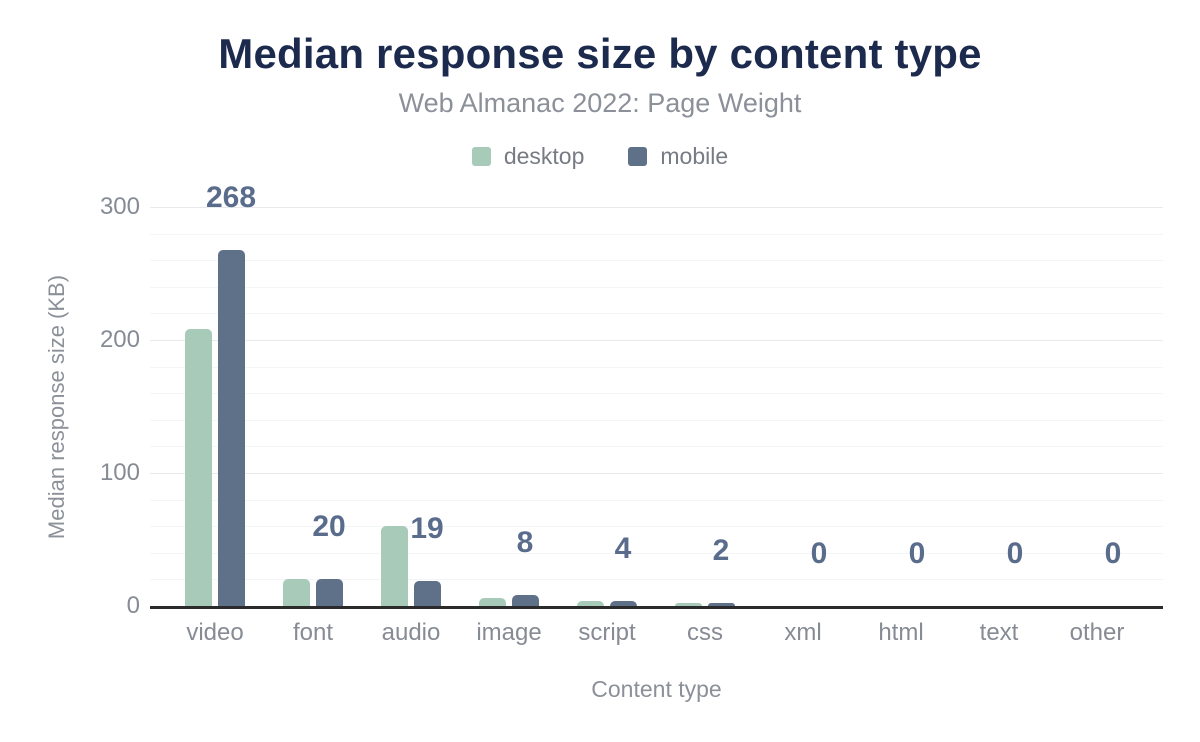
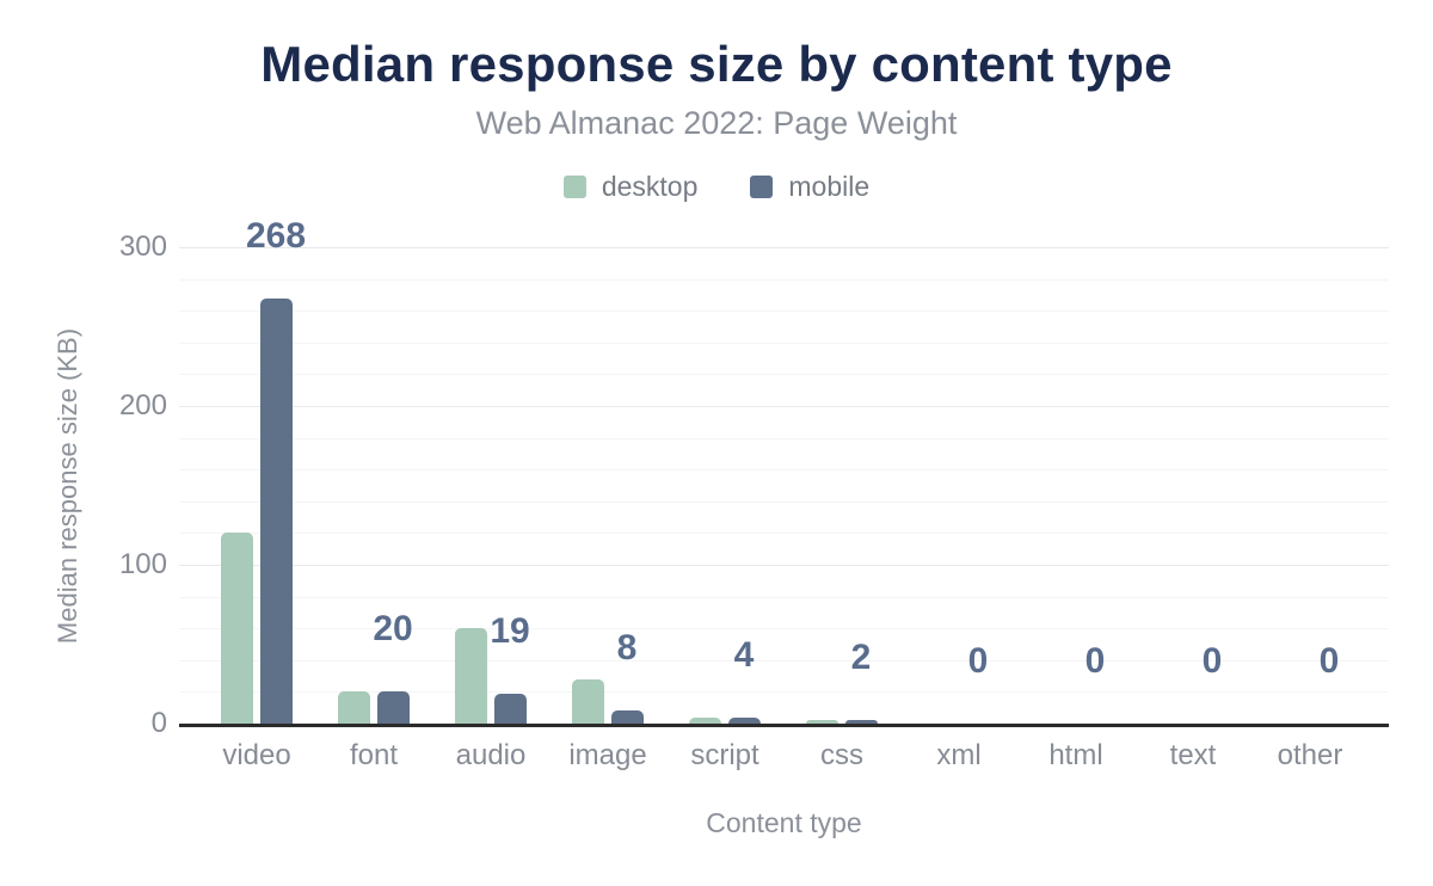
desktop/video: 208 -> 120
desktop/image: 6 -> 28
